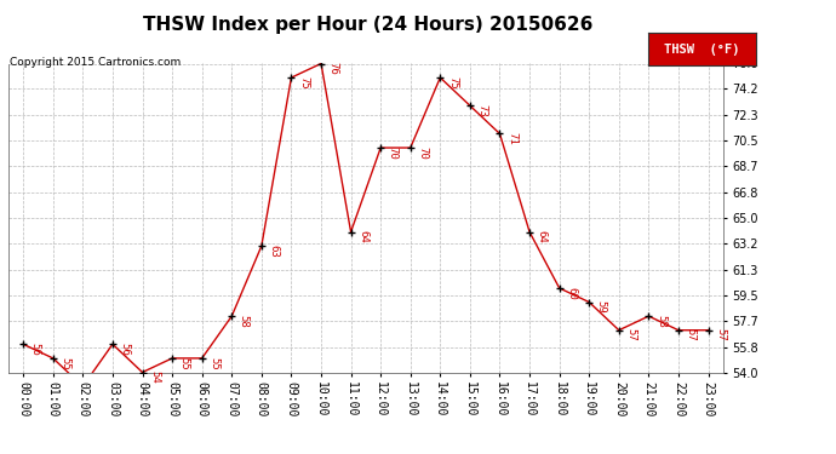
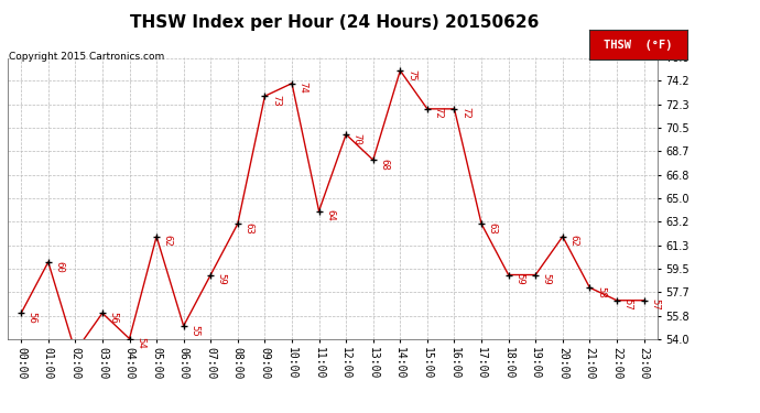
01:00: 55 -> 60
05:00: 55 -> 62
07:00: 58 -> 59
09:00: 75 -> 73
10:00: 76 -> 74
13:00: 70 -> 68
15:00: 73 -> 72
16:00: 71 -> 72
17:00: 64 -> 63
18:00: 60 -> 59
20:00: 57 -> 62
